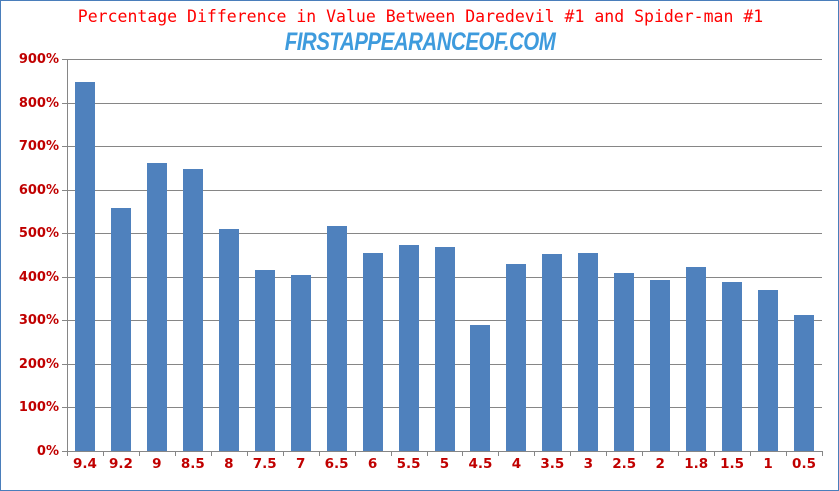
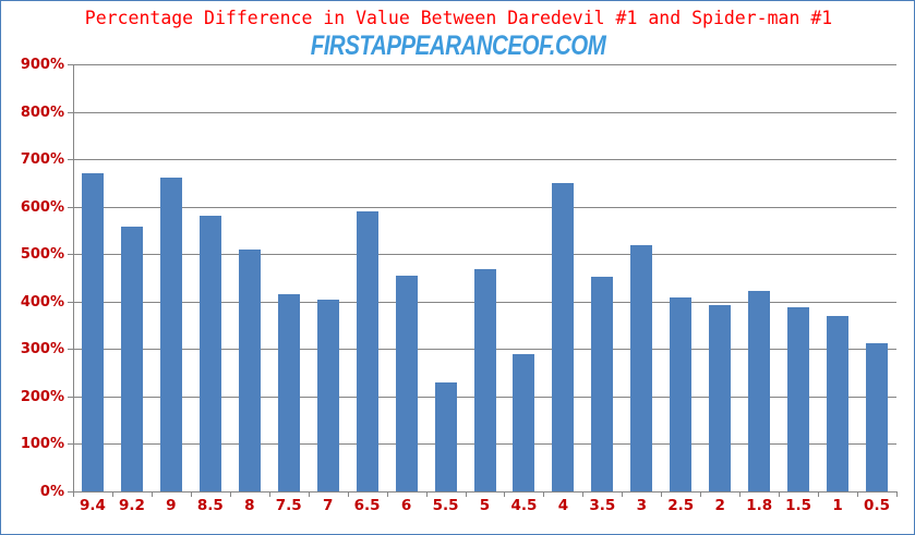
9.4: 850% -> 670%
8.5: 650% -> 580%
6.5: 520% -> 590%
5.5: 470% -> 230%
4: 430% -> 650%
3: 460% -> 520%
